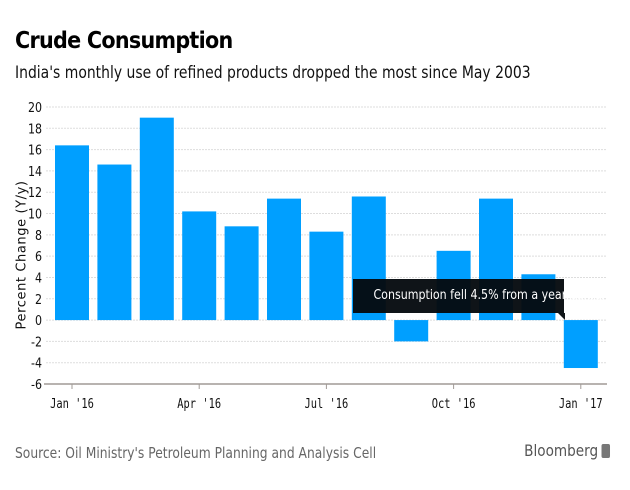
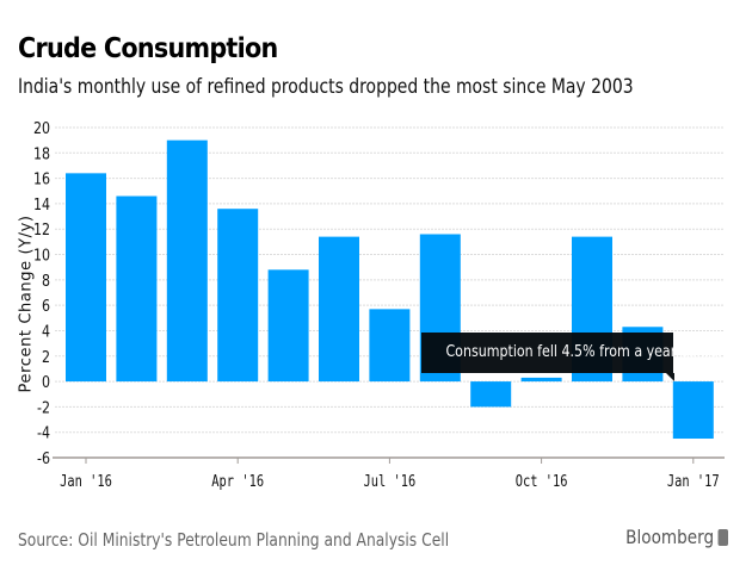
Apr '16: 10.2 -> 13.6
Jul '16: 8.3 -> 5.7
Oct '16: 6.5 -> 0.3
